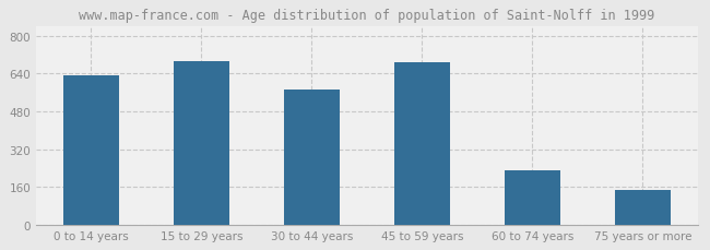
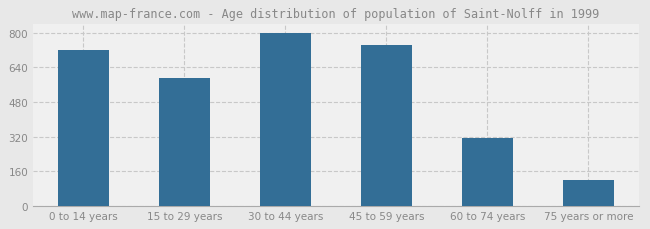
0 to 14 years: 635 -> 720
15 to 29 years: 695 -> 590
30 to 44 years: 575 -> 800
45 to 59 years: 690 -> 745
60 to 74 years: 230 -> 315
75 years or more: 145 -> 120
